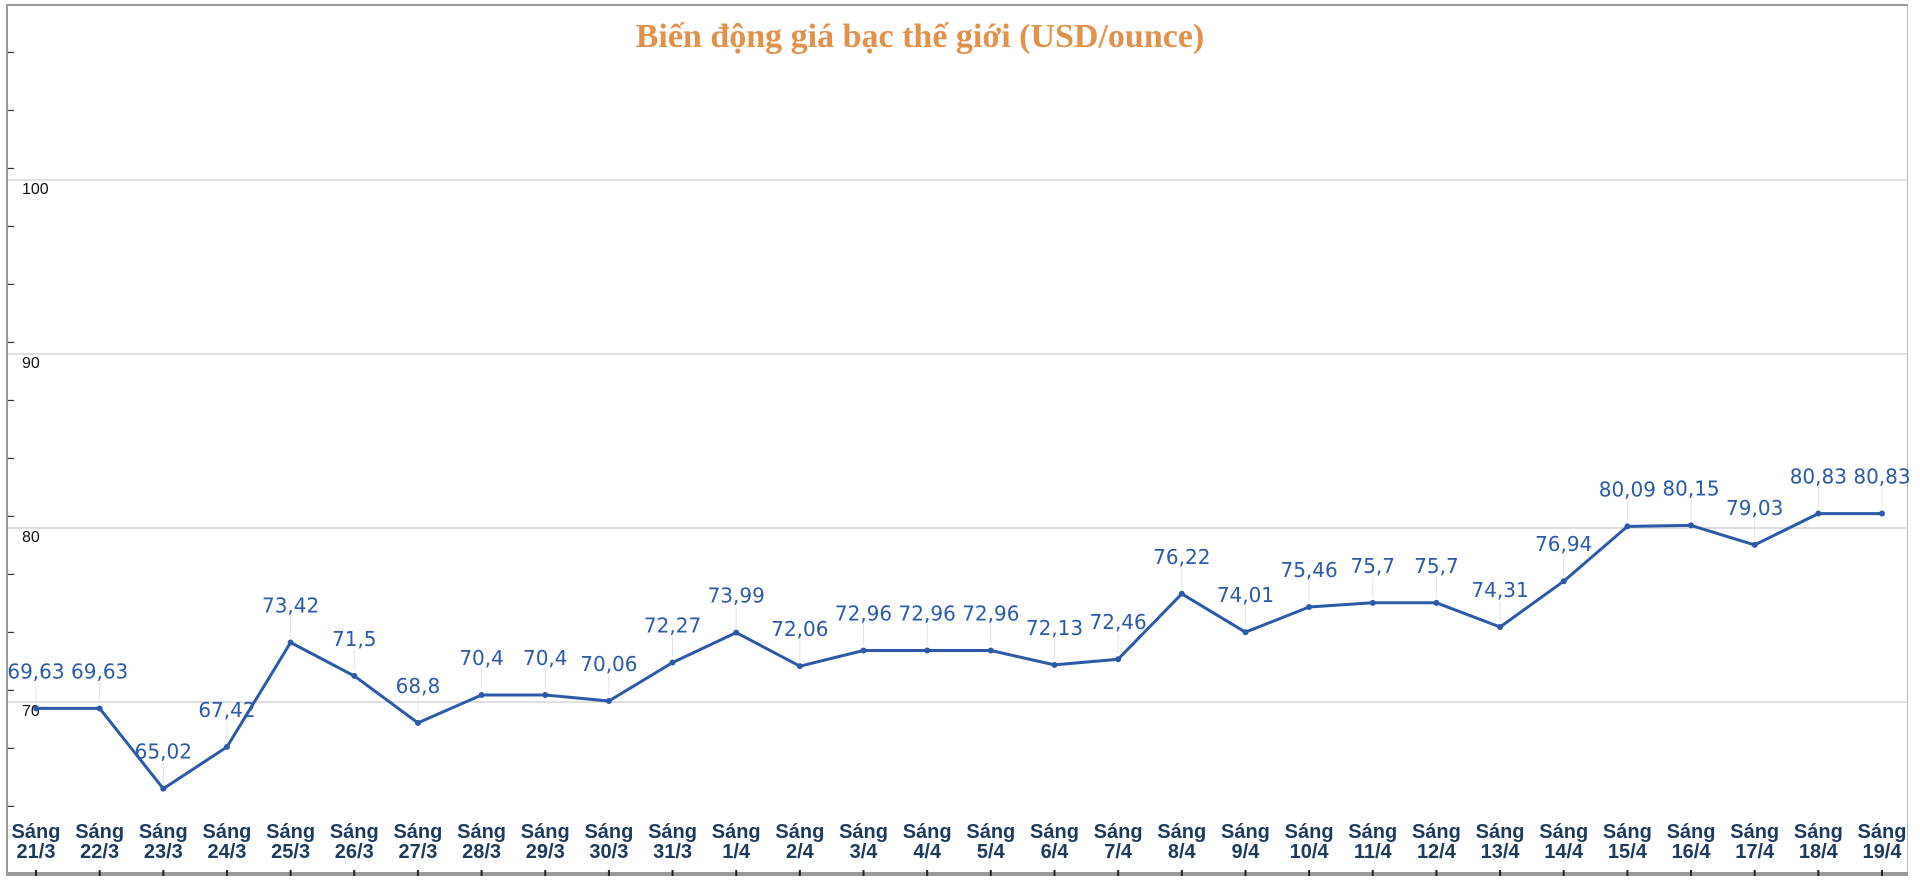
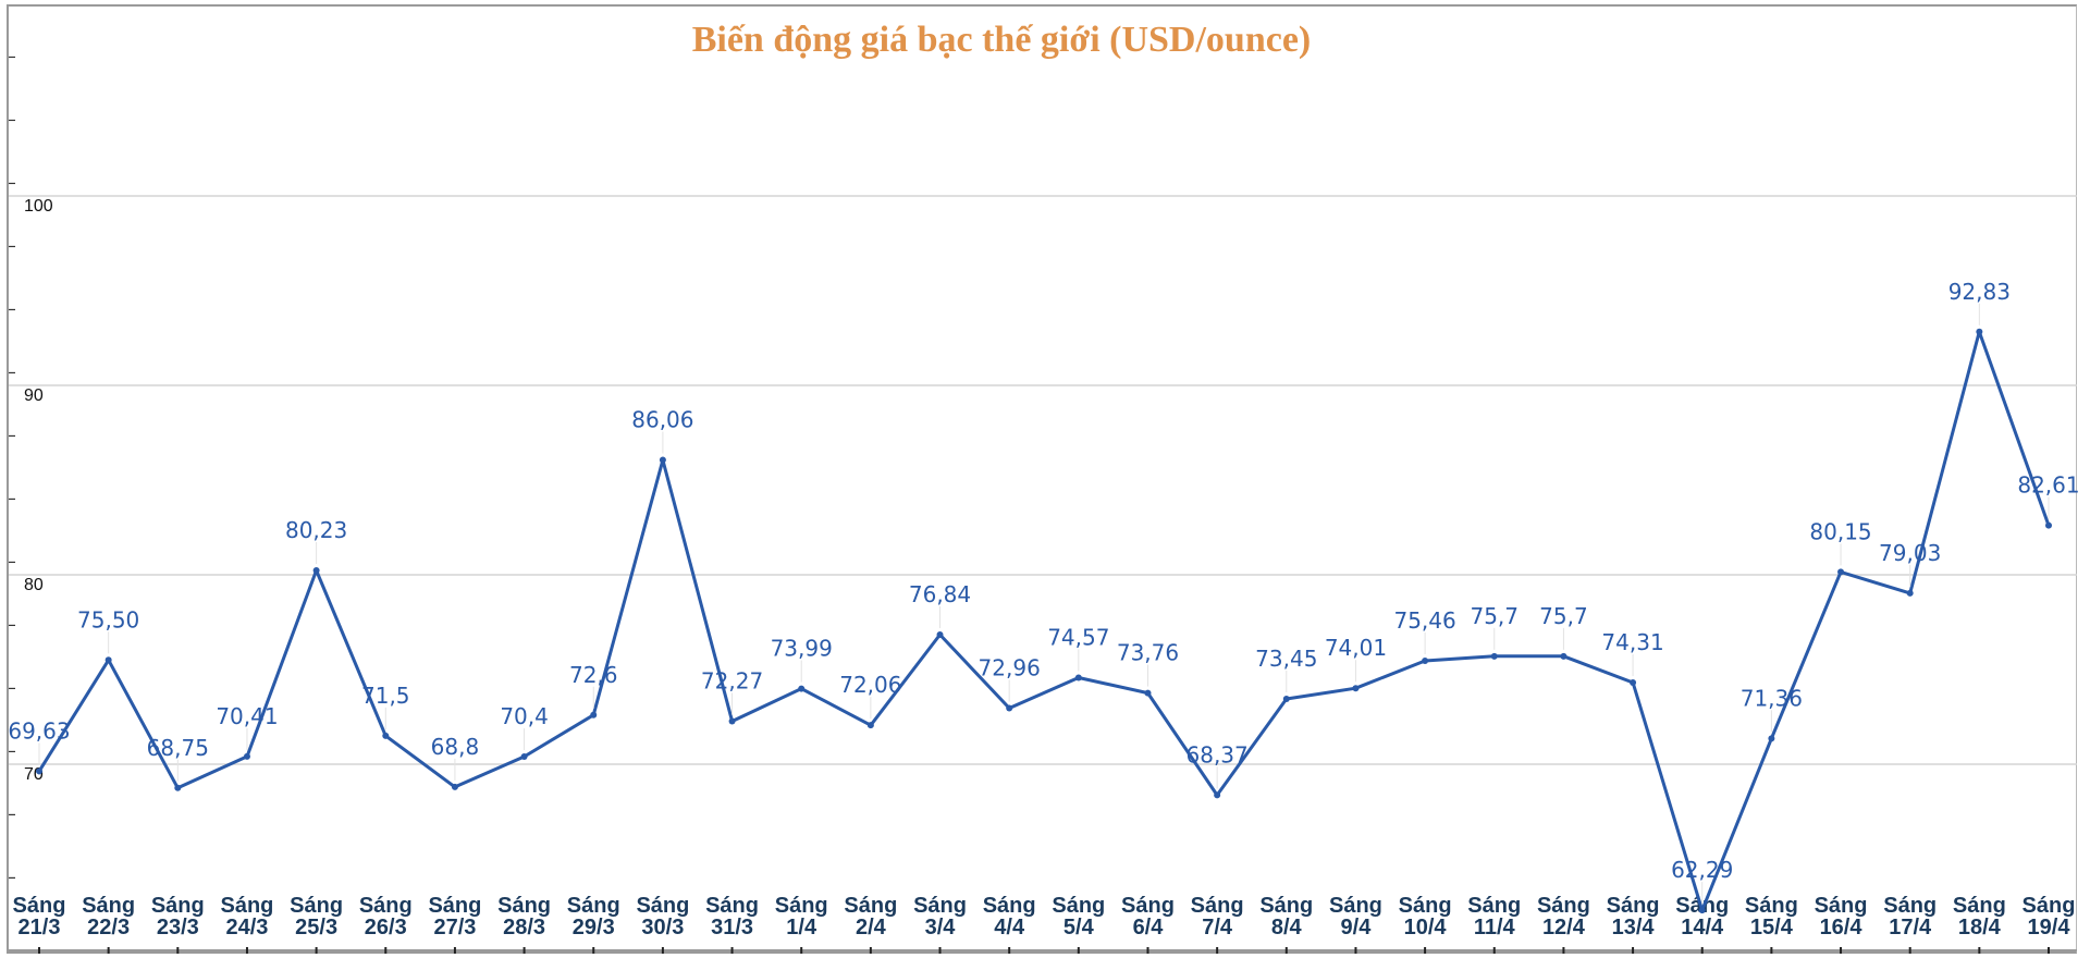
Sáng 22/3: 69,63 -> 75,50
Sáng 23/3: 65,02 -> 68,75
Sáng 24/3: 67,42 -> 70,41
Sáng 25/3: 73,42 -> 80,23
Sáng 29/3: 70,4 -> 72,6
Sáng 30/3: 70,06 -> 86,06
Sáng 3/4: 72,96 -> 76,84
Sáng 5/4: 72,96 -> 74,57
Sáng 6/4: 72,13 -> 73,76
Sáng 7/4: 72,46 -> 68,37
Sáng 8/4: 76,22 -> 73,45
Sáng 14/4: 76,94 -> 62,29
Sáng 15/4: 80,09 -> 71,36
Sáng 18/4: 80,83 -> 92,83
Sáng 19/4: 80,83 -> 82,61
